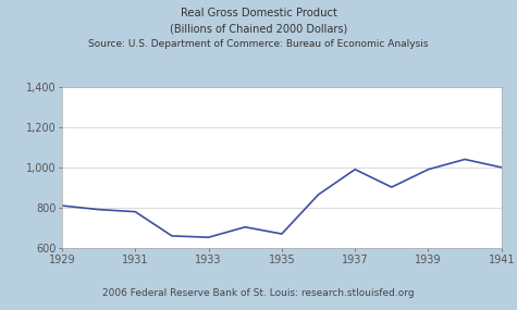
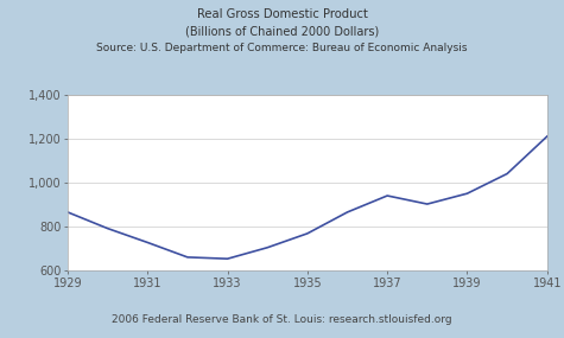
1929: 810 -> 860
1931: 780 -> 730
1935: 670 -> 770
1937: 990 -> 940
1939: 990 -> 950
1941: 1,000 -> 1,210
